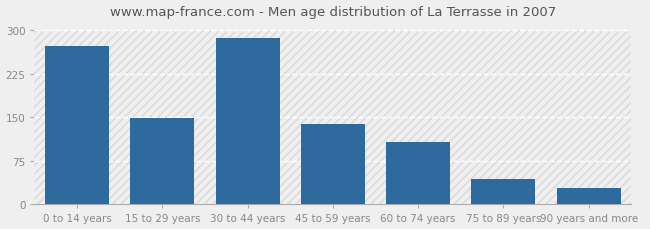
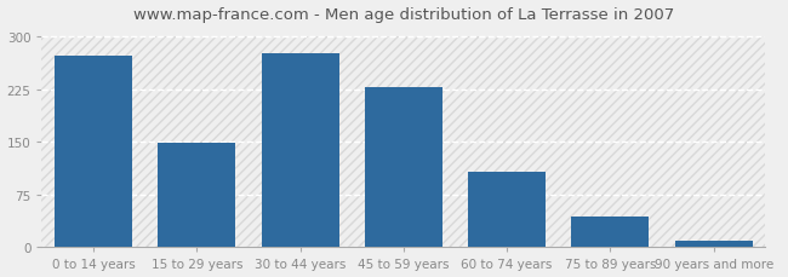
30 to 44 years: 286 -> 276
45 to 59 years: 138 -> 228
90 years and more: 28 -> 10
